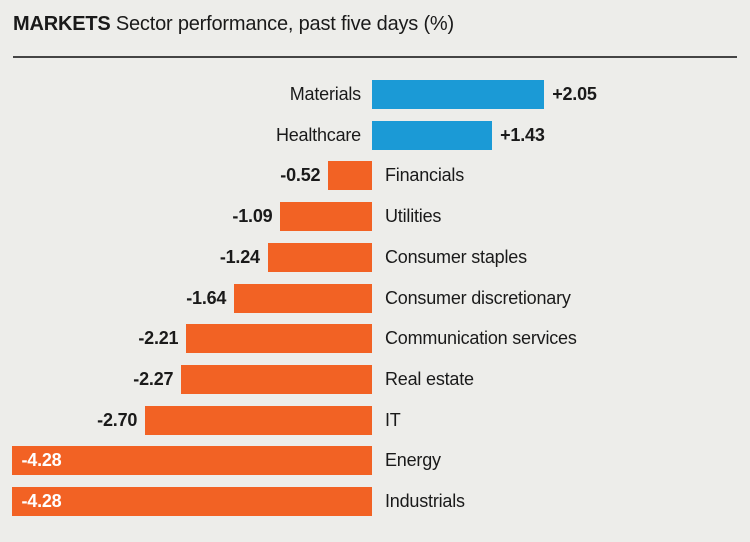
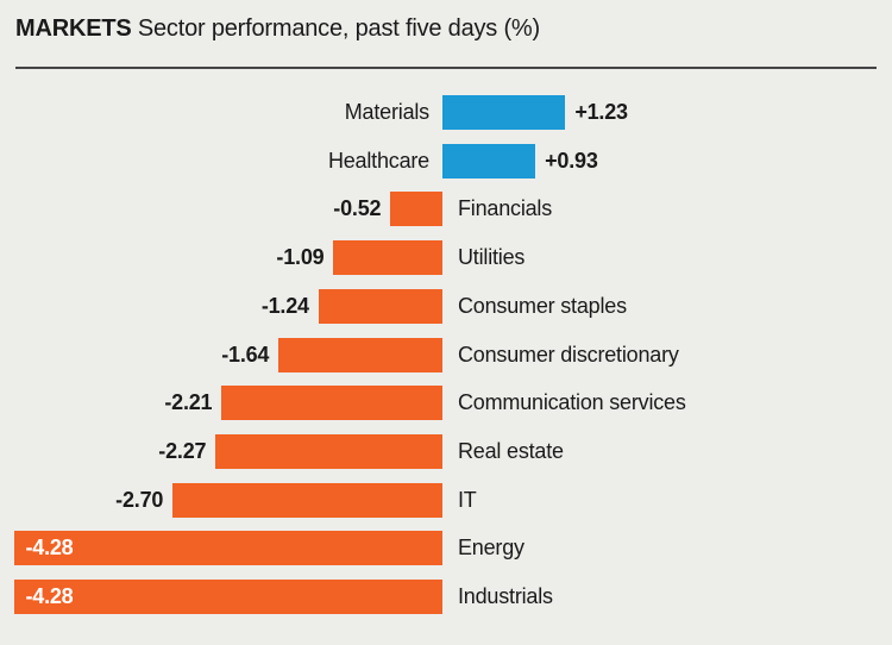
Materials: +2.05 -> +1.23
Healthcare: +1.43 -> +0.93
